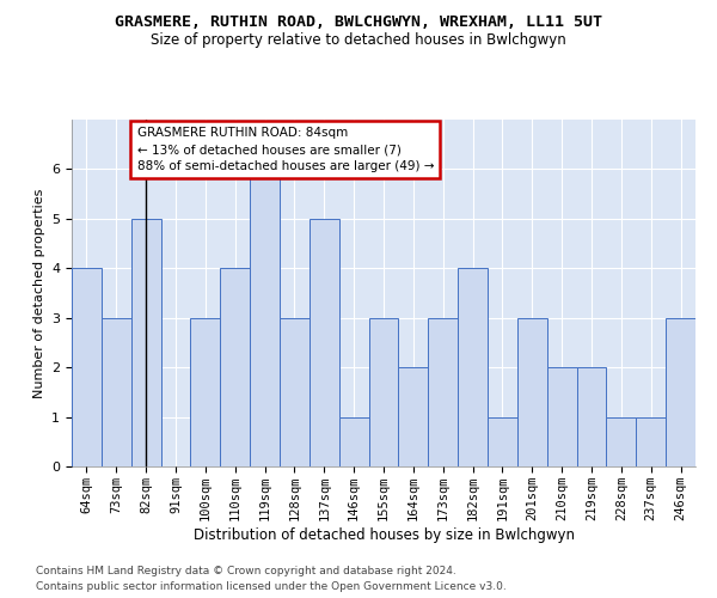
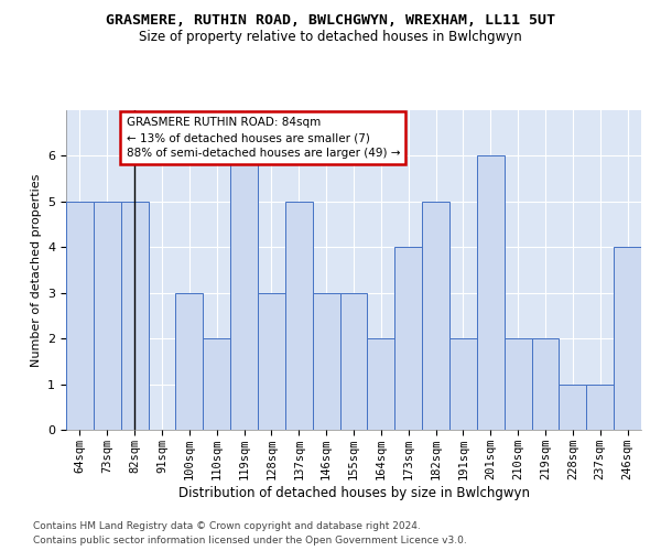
64sqm: 4 -> 5
73sqm: 3 -> 5
110sqm: 4 -> 2
146sqm: 1 -> 3
173sqm: 3 -> 4
182sqm: 4 -> 5
191sqm: 1 -> 2
201sqm: 3 -> 6
246sqm: 3 -> 4
